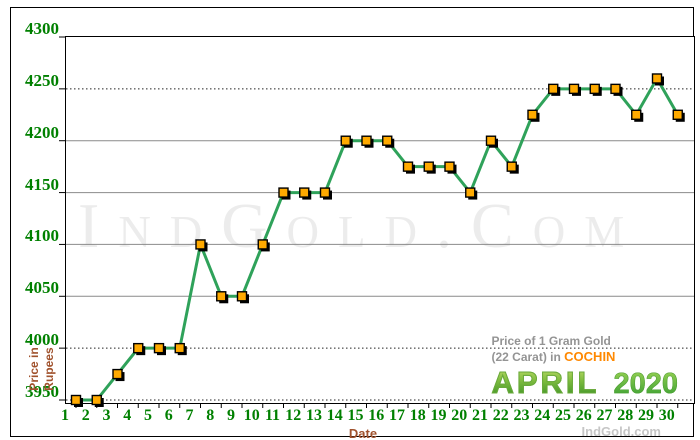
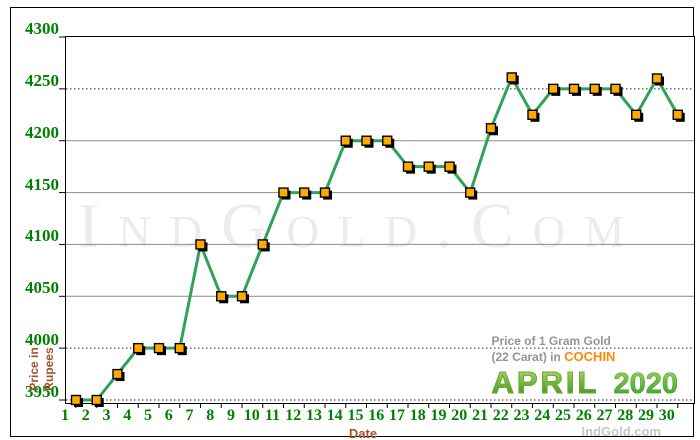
21: 4200 -> 4212
22: 4175 -> 4261
